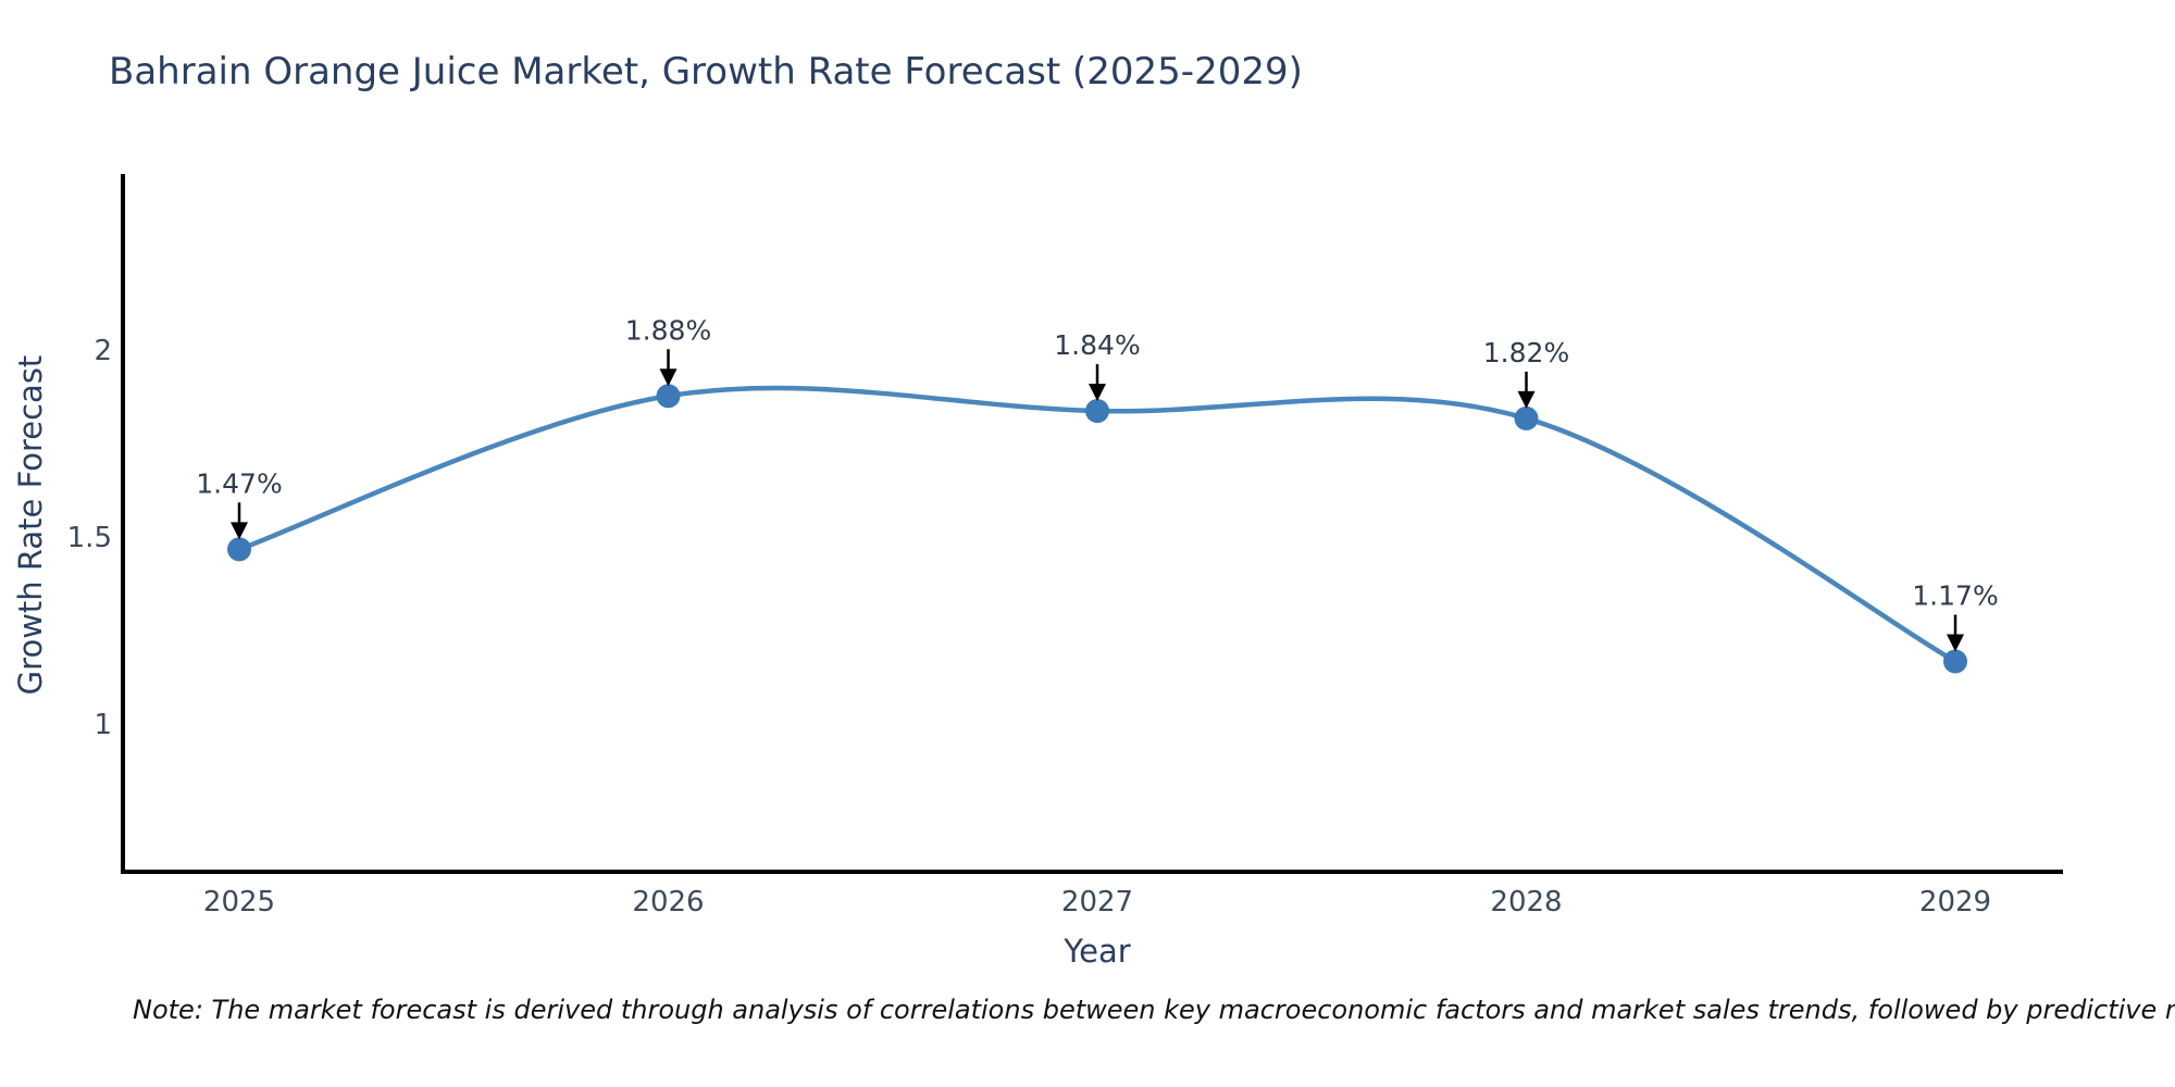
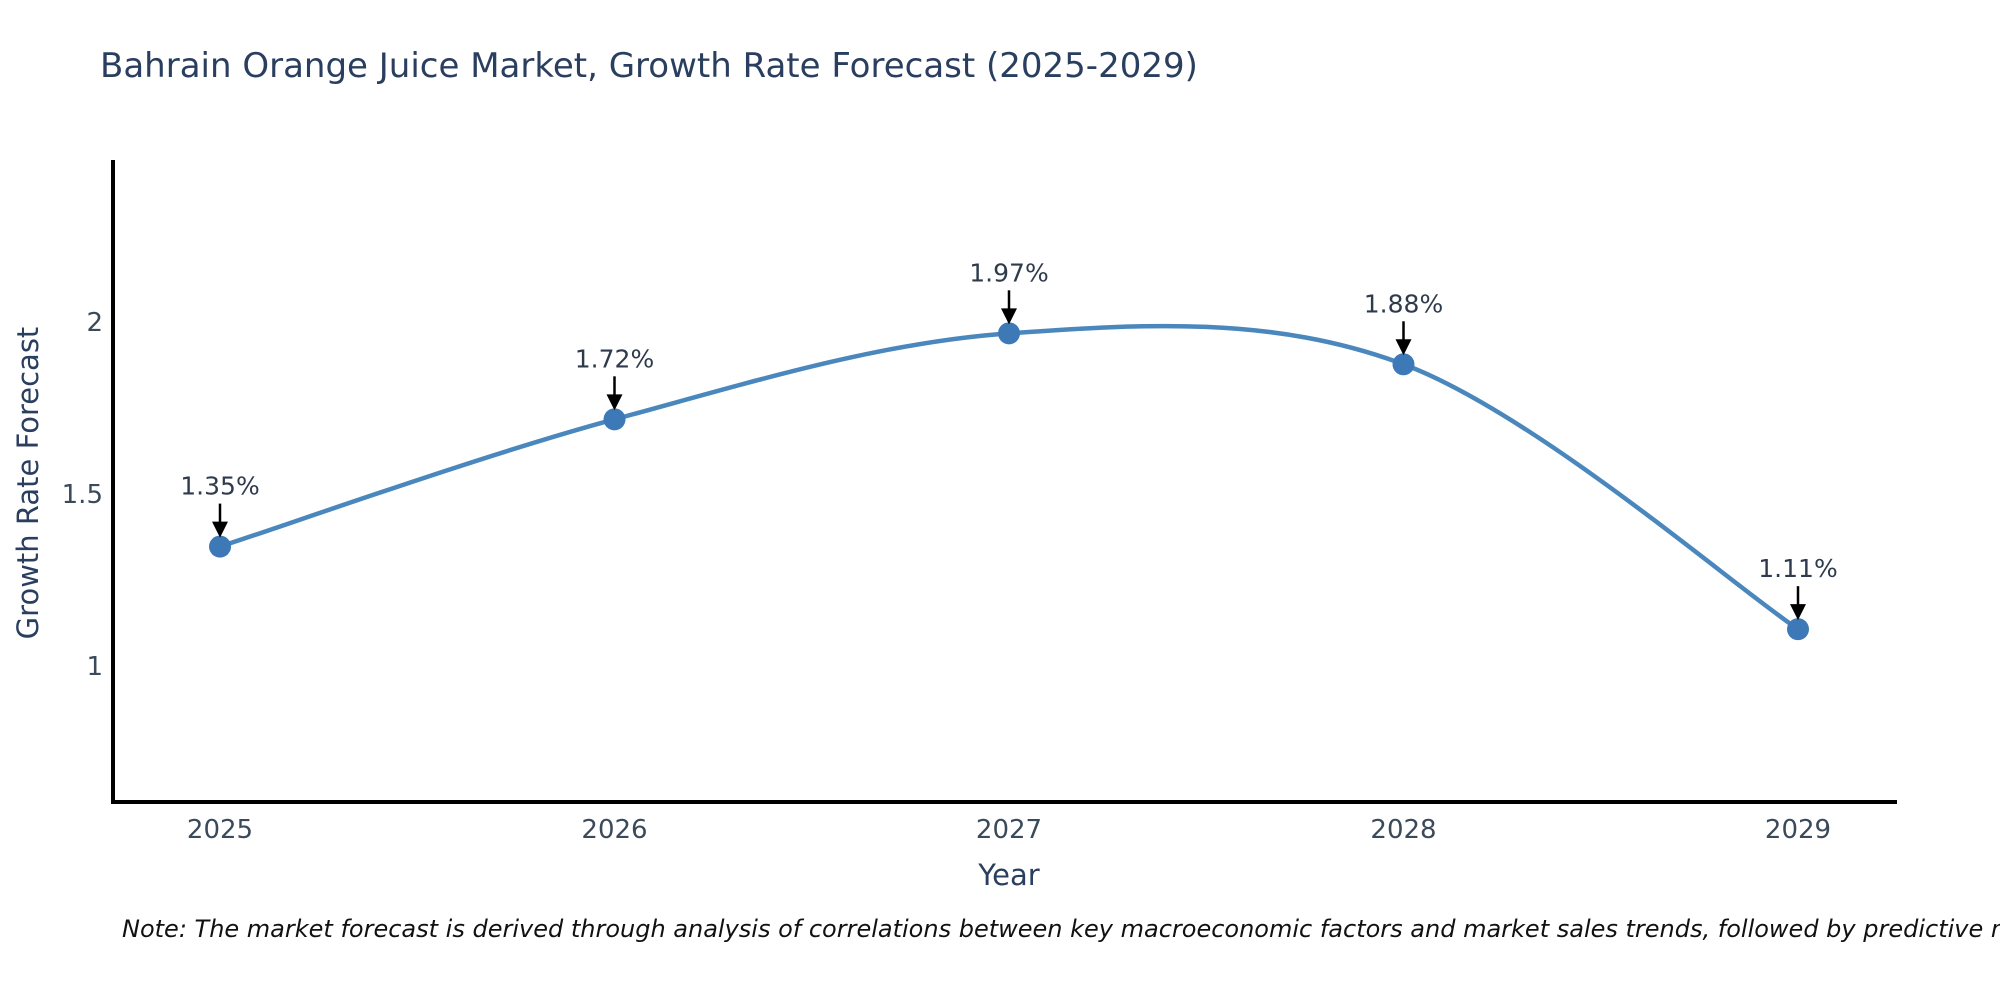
2025: 1.47% -> 1.35%
2026: 1.88% -> 1.72%
2027: 1.84% -> 1.97%
2028: 1.82% -> 1.88%
2029: 1.17% -> 1.11%
